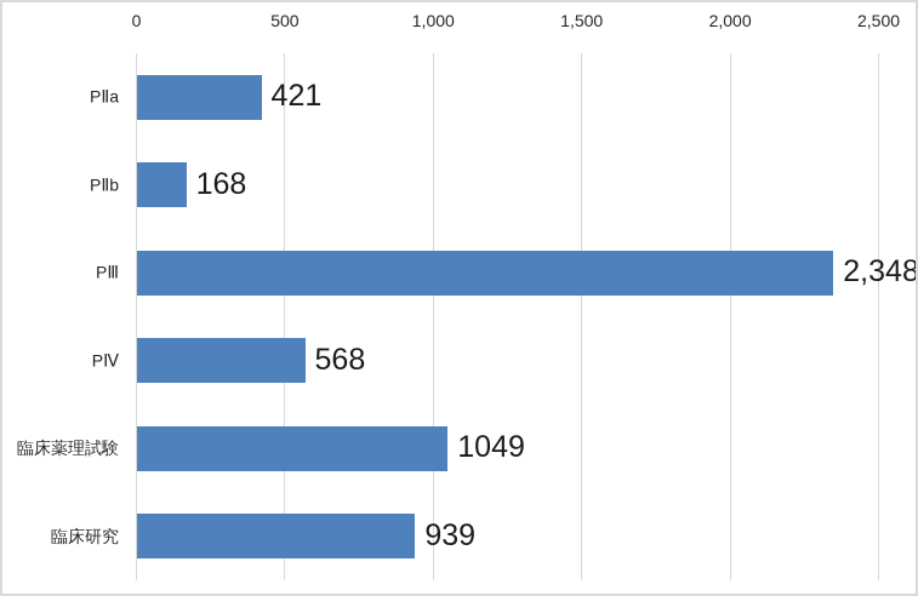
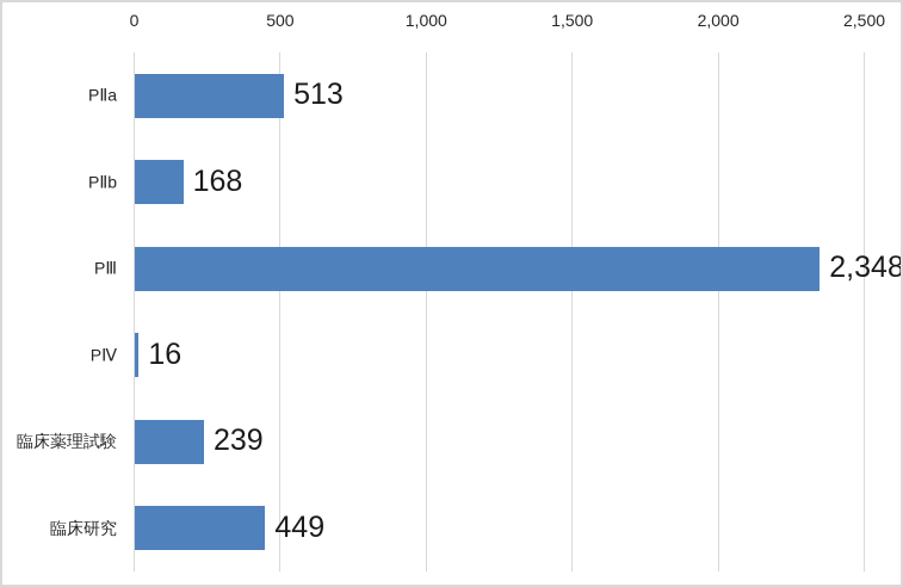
PⅡa: 421 -> 513
PⅣ: 568 -> 16
臨床薬理試験: 1049 -> 239
臨床研究: 939 -> 449
